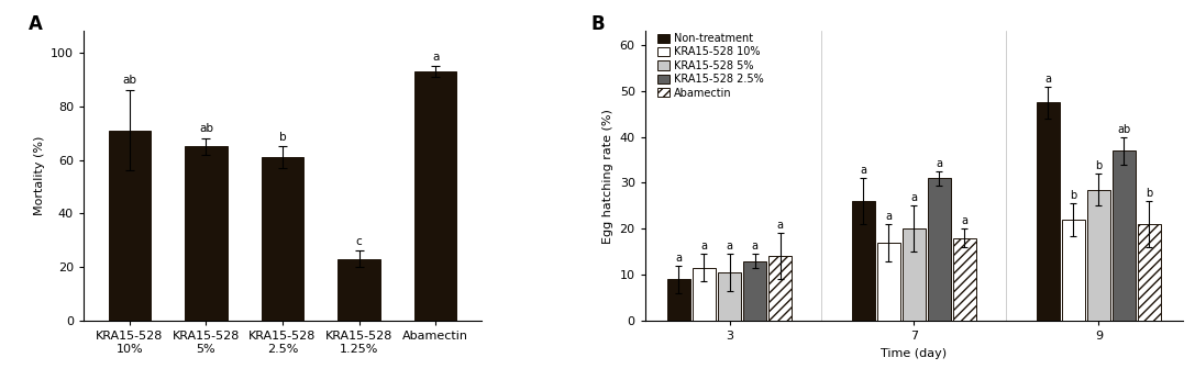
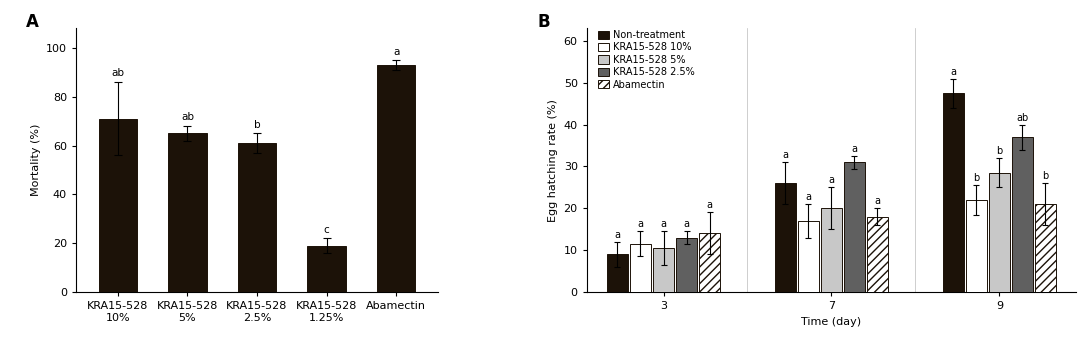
KRA15-528 1.25%: 23 -> 19
